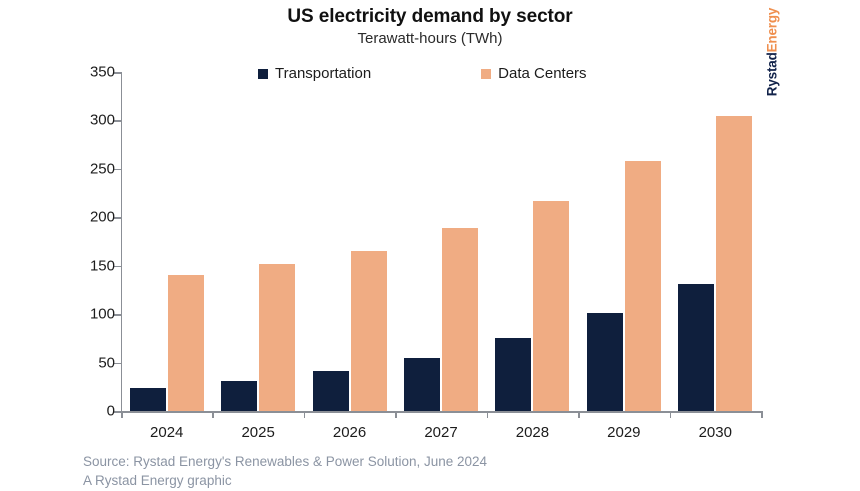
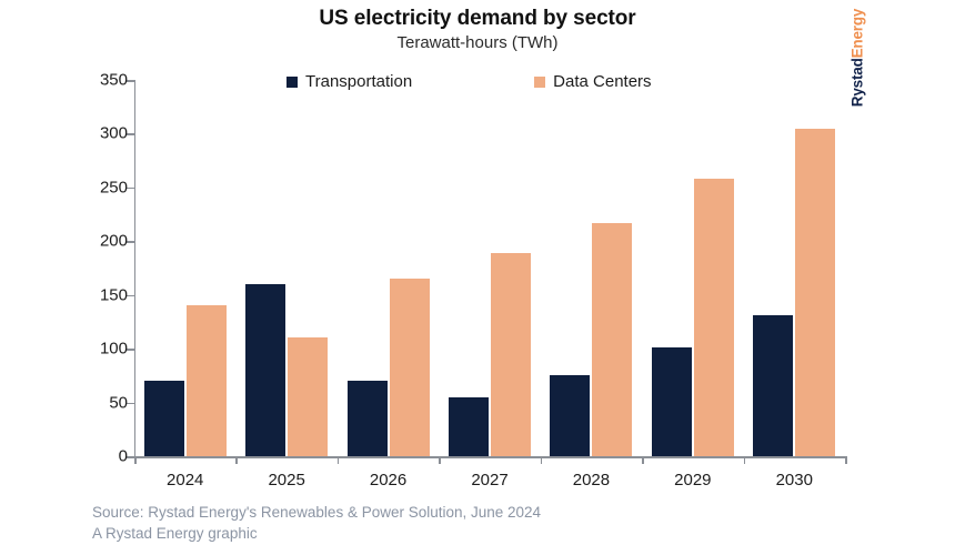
Transportation/2024: 20 -> 70
Transportation/2025: 30 -> 160
Data Centers/2025: 150 -> 110
Transportation/2026: 40 -> 70
